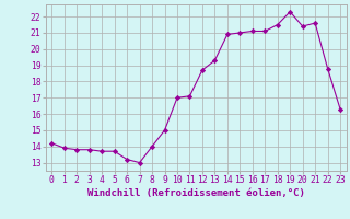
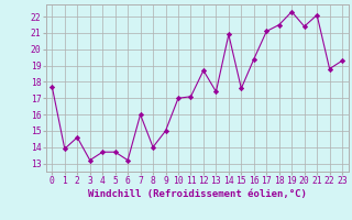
0: 14.2 -> 17.7
2: 13.8 -> 14.6
3: 13.8 -> 13.2
7: 13.0 -> 16.0
13: 19.3 -> 17.4
15: 21.0 -> 17.6
16: 21.1 -> 19.4
21: 21.6 -> 22.1
23: 16.3 -> 19.3
